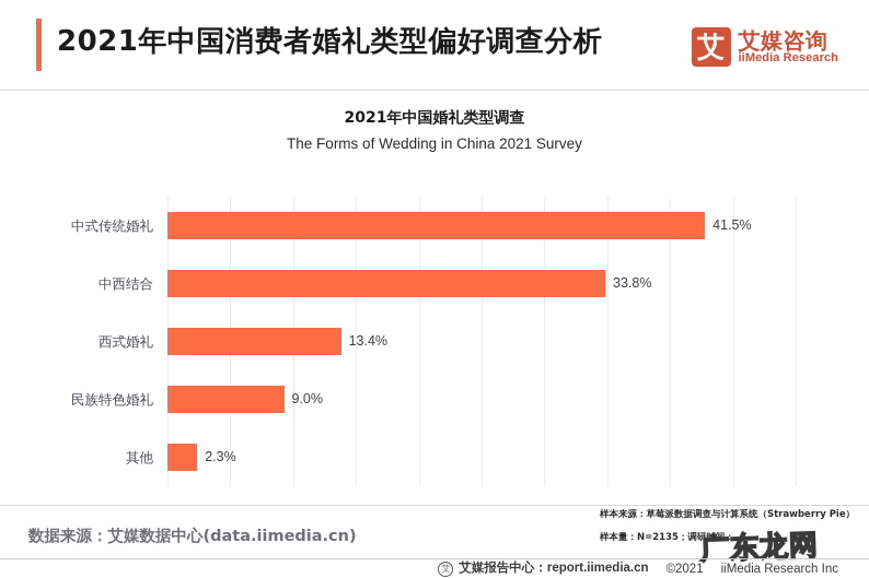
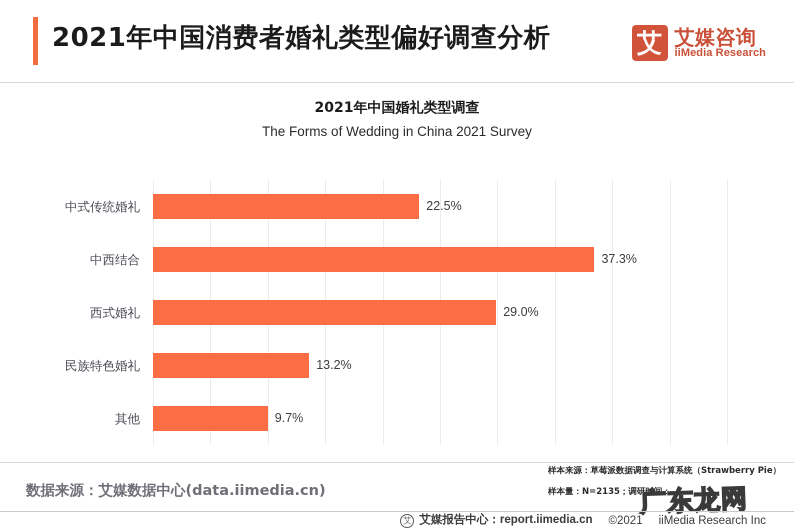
中式传统婚礼: 41.5% -> 22.5%
中西结合: 33.8% -> 37.3%
西式婚礼: 13.4% -> 29.0%
民族特色婚礼: 9.0% -> 13.2%
其他: 2.3% -> 9.7%
